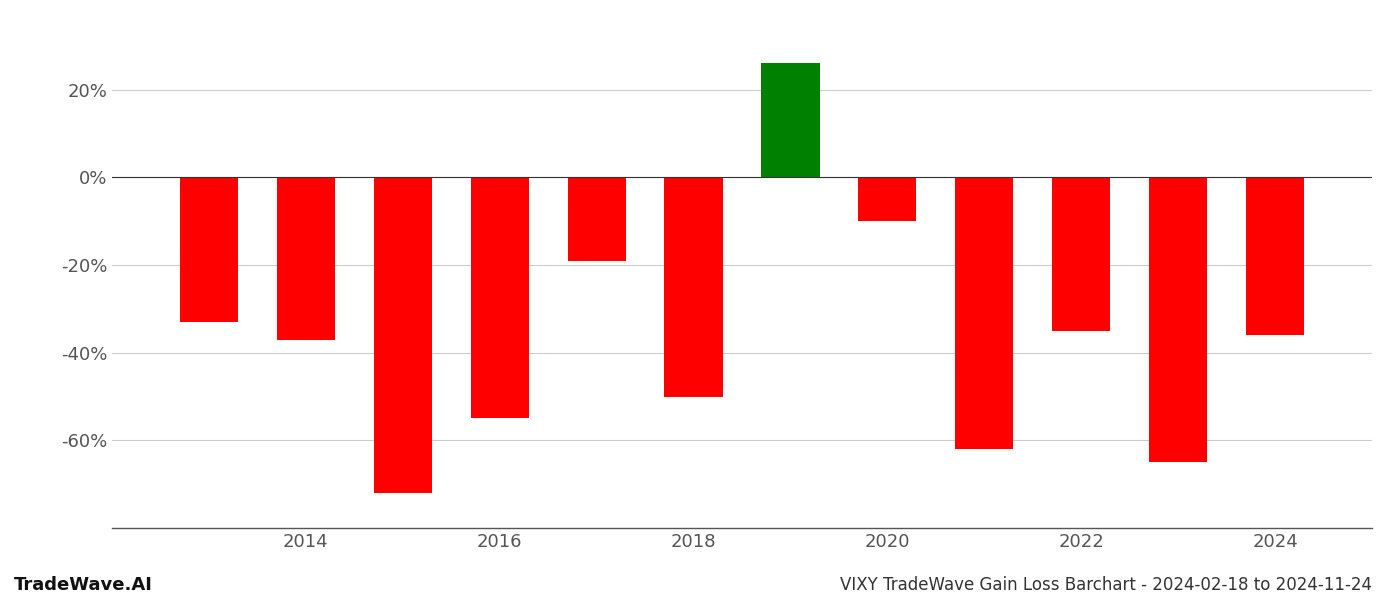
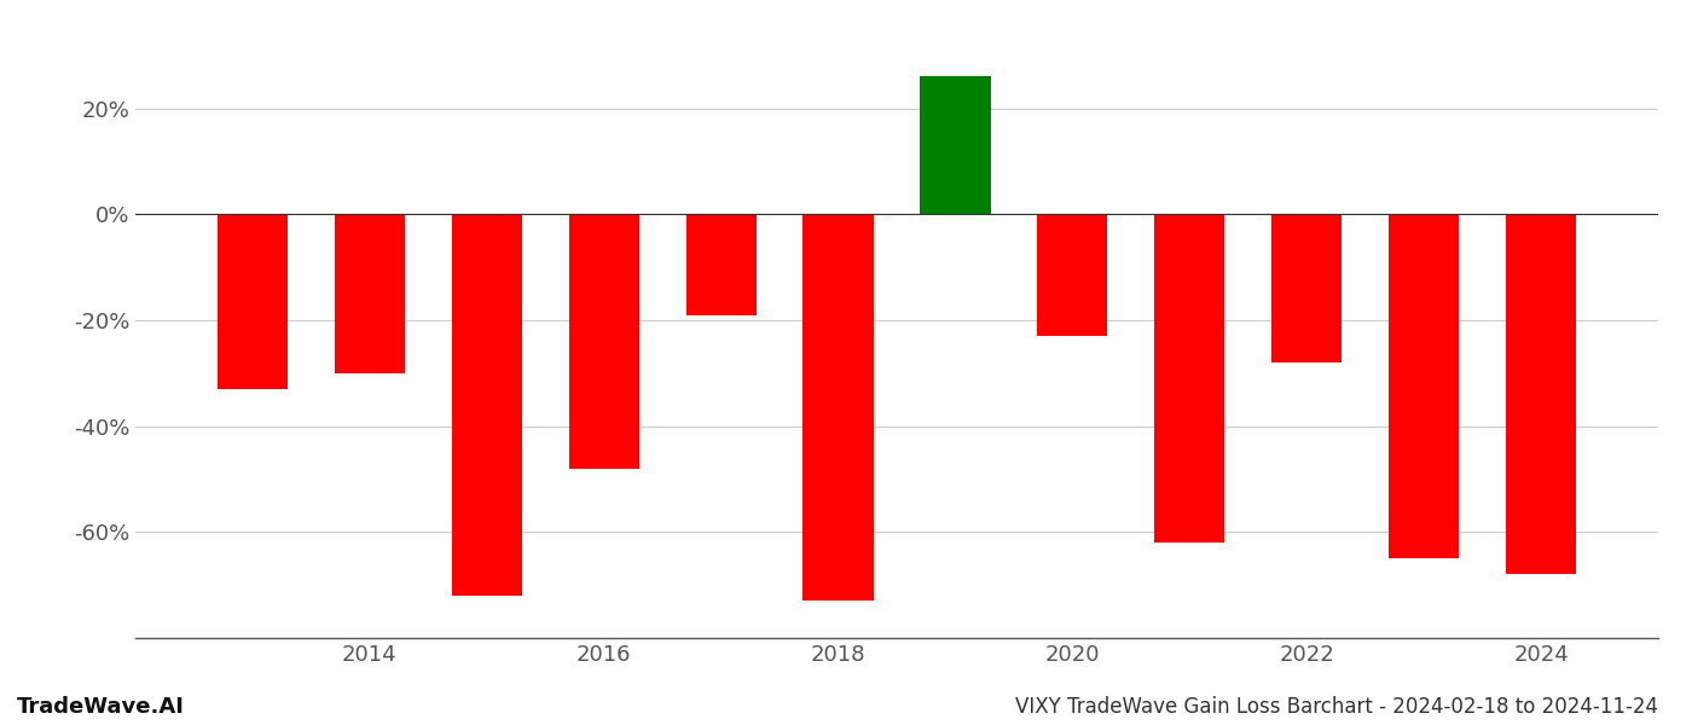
2014: -37% -> -30%
2016: -55% -> -48%
2018: -50% -> -73%
2020: -10% -> -23%
2022: -35% -> -28%
2024: -36% -> -68%
